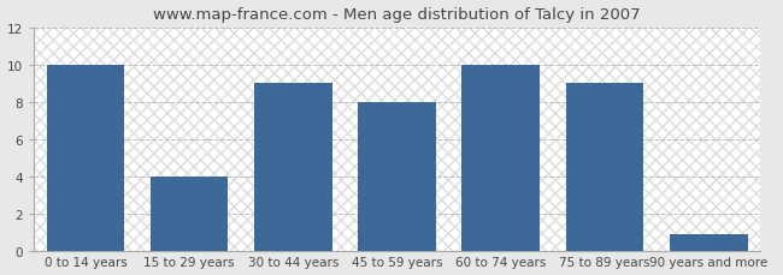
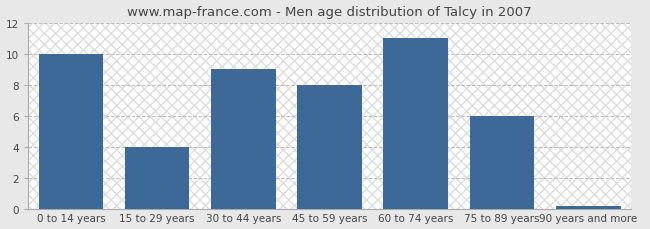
60 to 74 years: 10.0 -> 11.0
75 to 89 years: 9.0 -> 6.0
90 years and more: 0.9 -> 0.2
